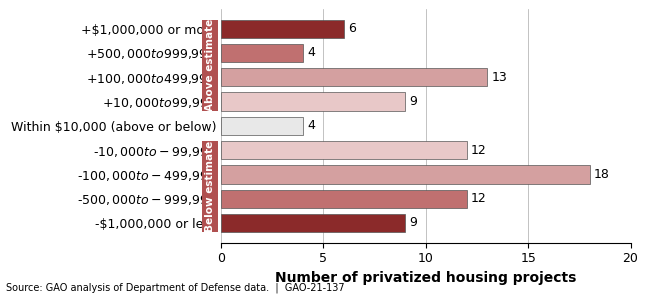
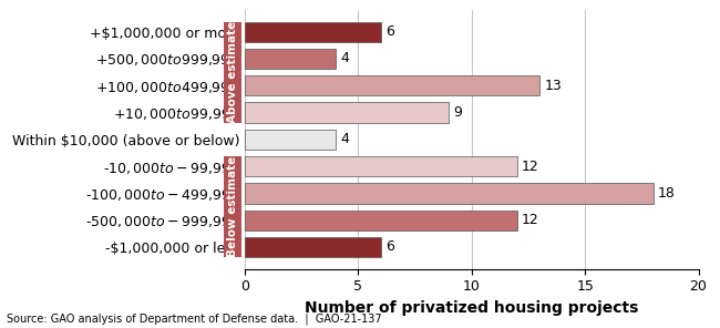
-$1,000,000 or less: 9 -> 6
